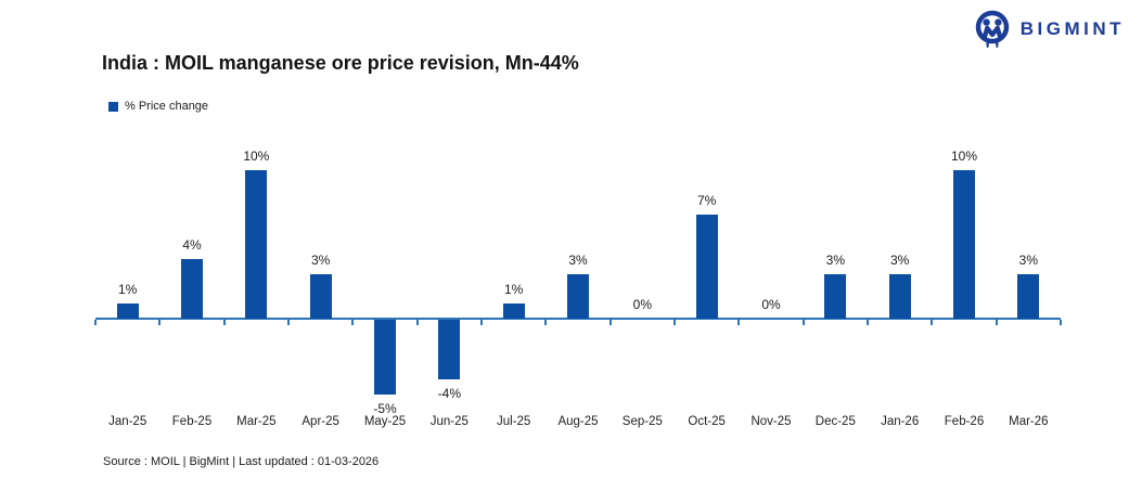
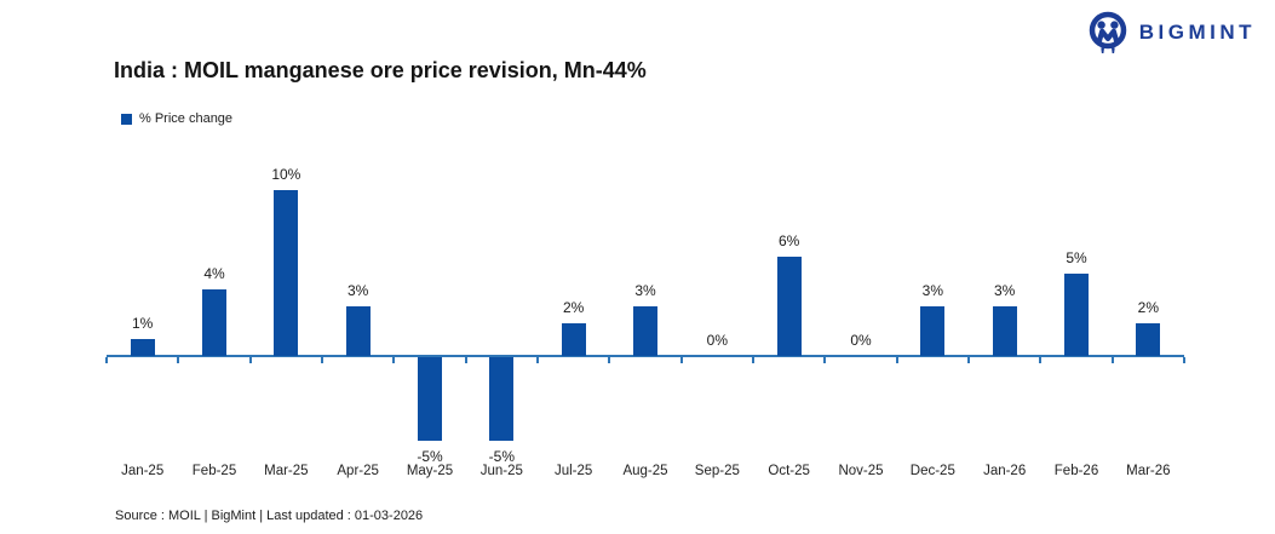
Jun-25: -4% -> -5%
Jul-25: 1% -> 2%
Oct-25: 7% -> 6%
Feb-26: 10% -> 5%
Mar-26: 3% -> 2%
